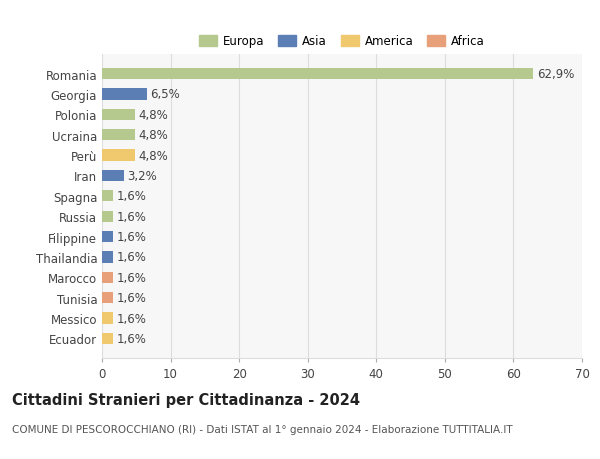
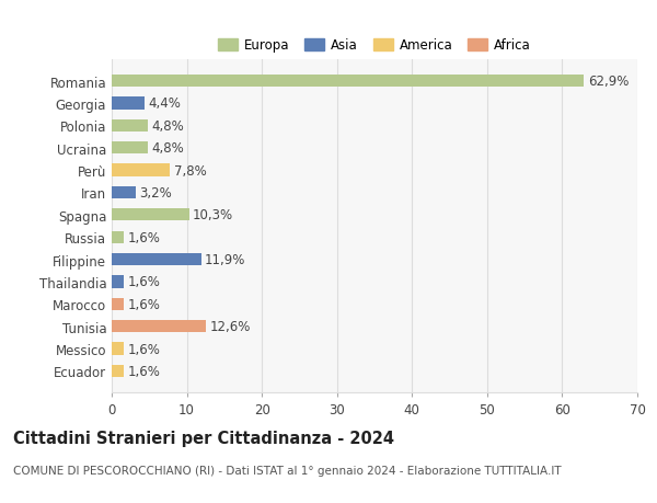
Georgia: 6,5% -> 4,4%
Perù: 4,8% -> 7,8%
Spagna: 1,6% -> 10,3%
Filippine: 1,6% -> 11,9%
Tunisia: 1,6% -> 12,6%
